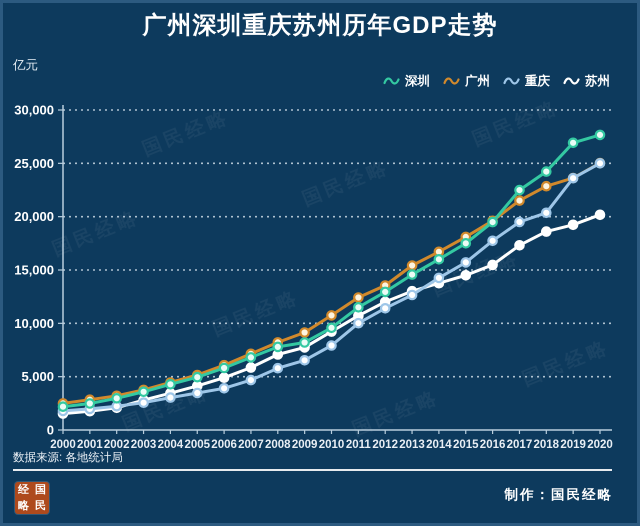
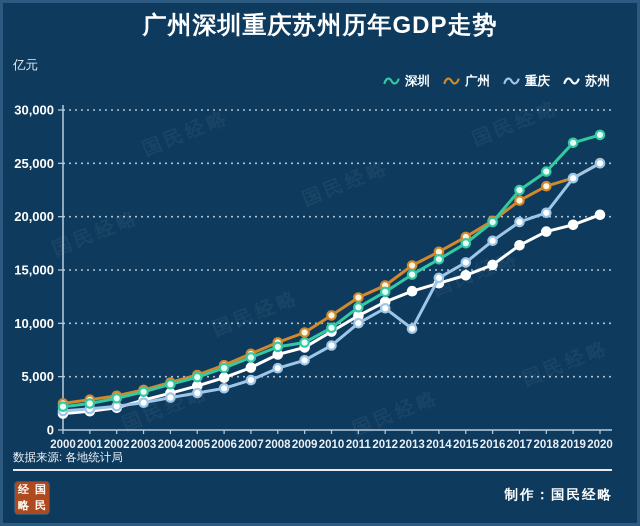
重庆/2013: 12700 -> 9500
